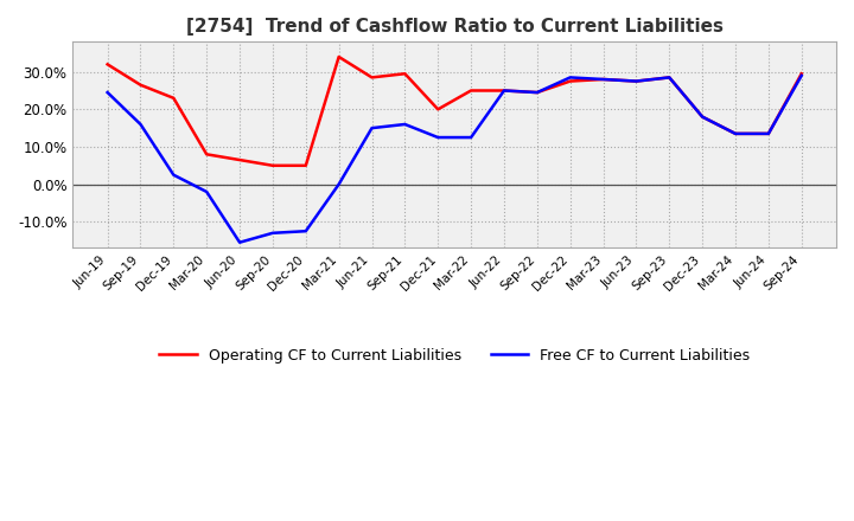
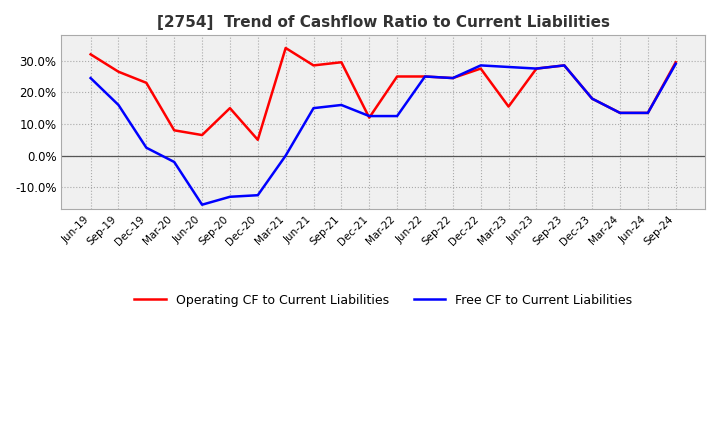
Operating CF to Current Liabilities/Sep-20: 5.0% -> 15.0%
Operating CF to Current Liabilities/Dec-21: 20.0% -> 12.0%
Operating CF to Current Liabilities/Mar-23: 28.0% -> 15.5%
